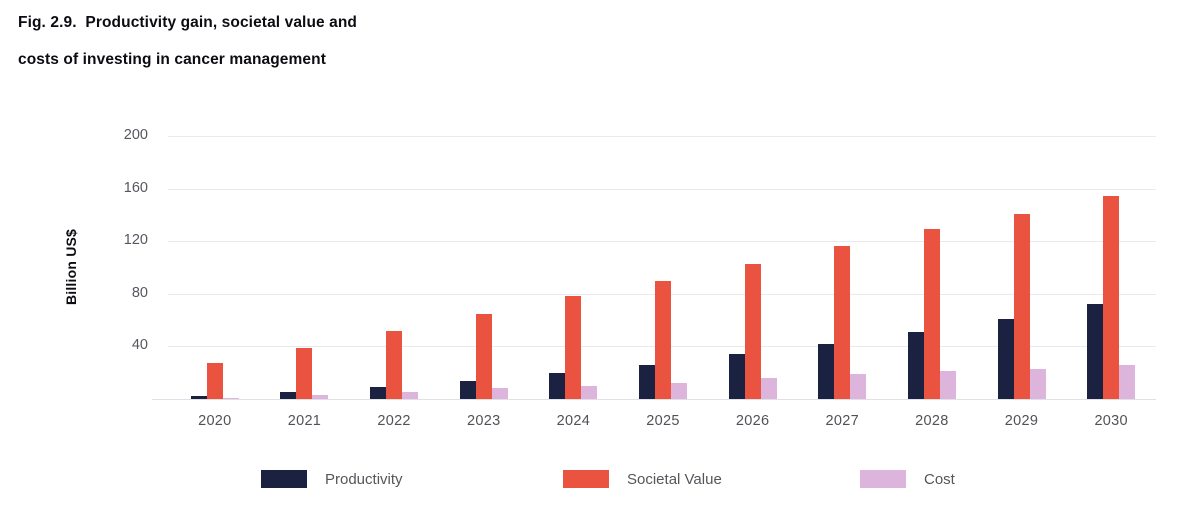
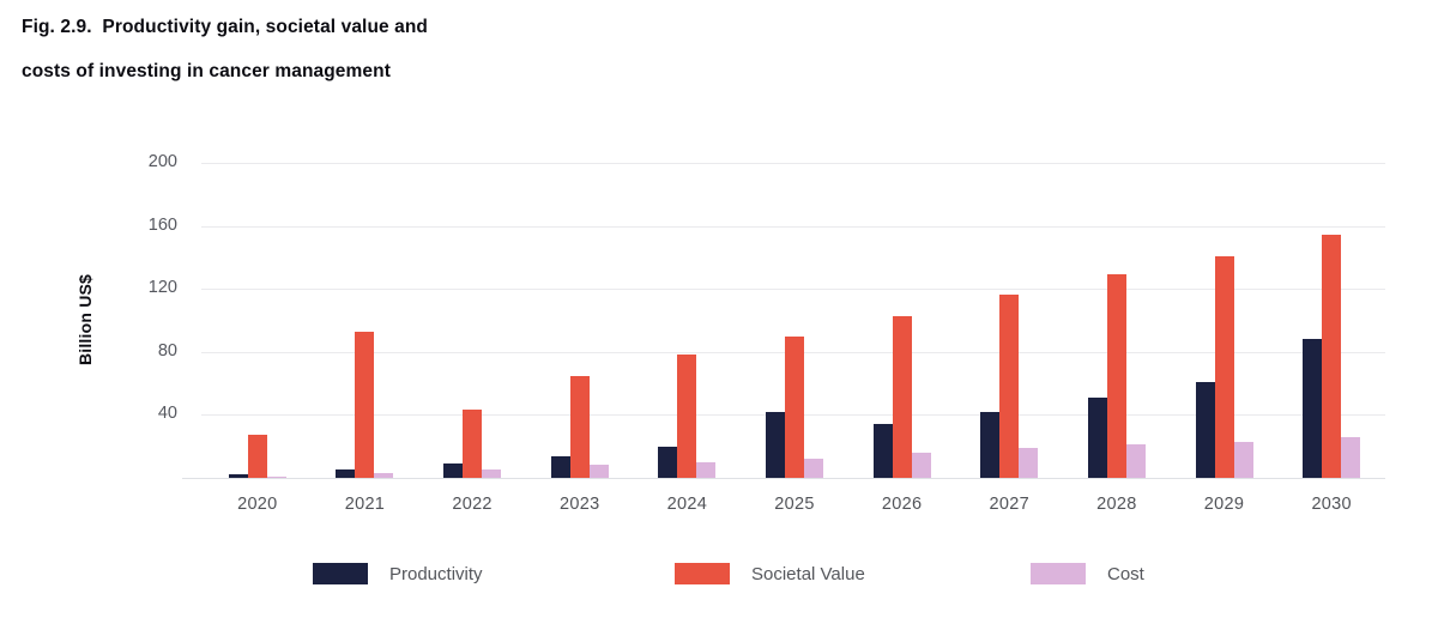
Societal Value/2021: 39 -> 93
Societal Value/2022: 52 -> 43
Productivity/2025: 26 -> 42
Productivity/2030: 72 -> 88
